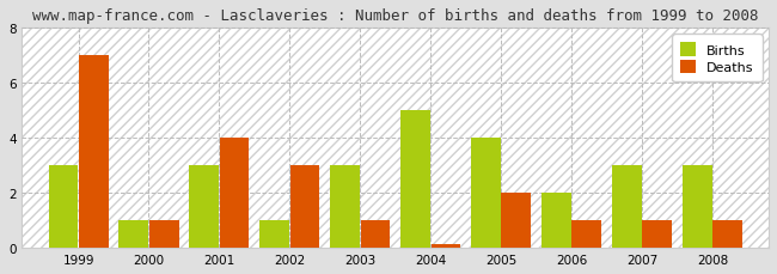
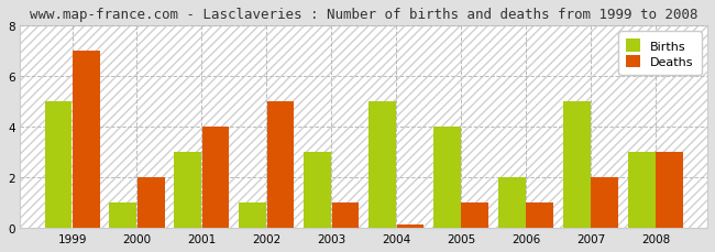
Births/1999: 3 -> 5
Deaths/2000: 1.00 -> 2.00
Deaths/2002: 3.00 -> 5.00
Deaths/2005: 2.00 -> 1.00
Births/2007: 3 -> 5
Deaths/2007: 1.00 -> 2.00
Deaths/2008: 1.00 -> 3.00
